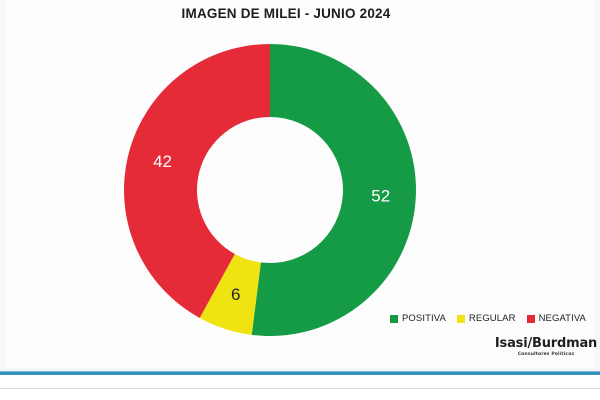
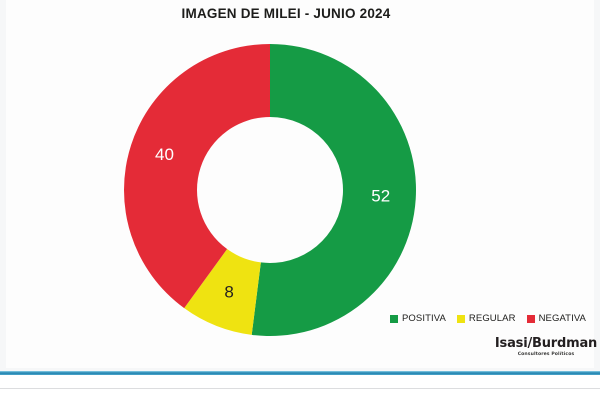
REGULAR: 6 -> 8
NEGATIVA: 42 -> 40
